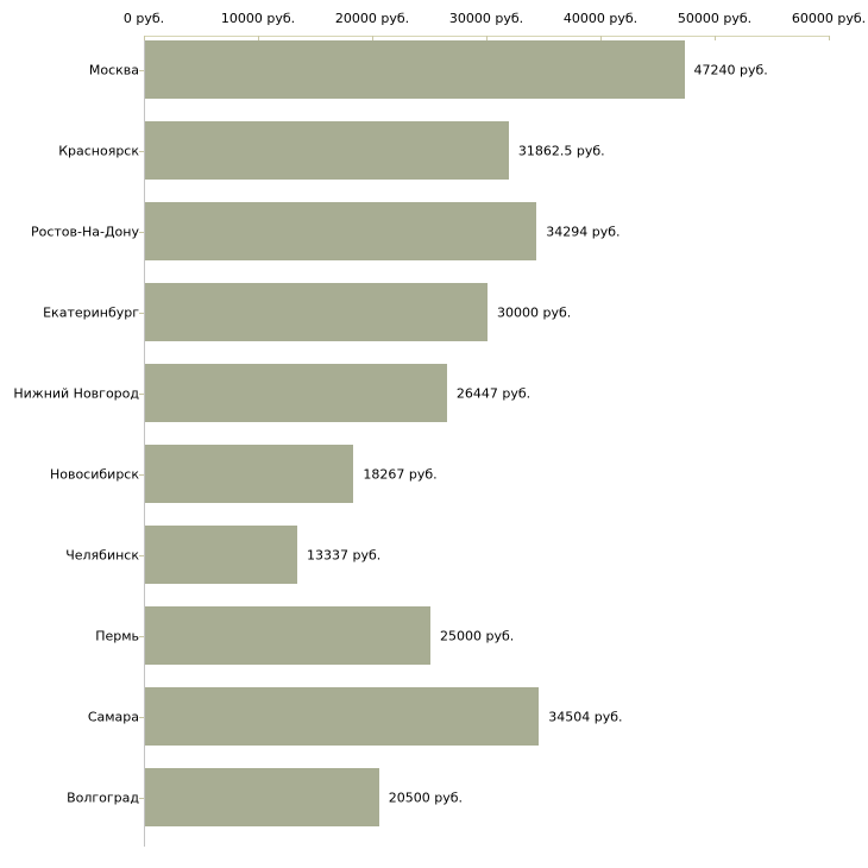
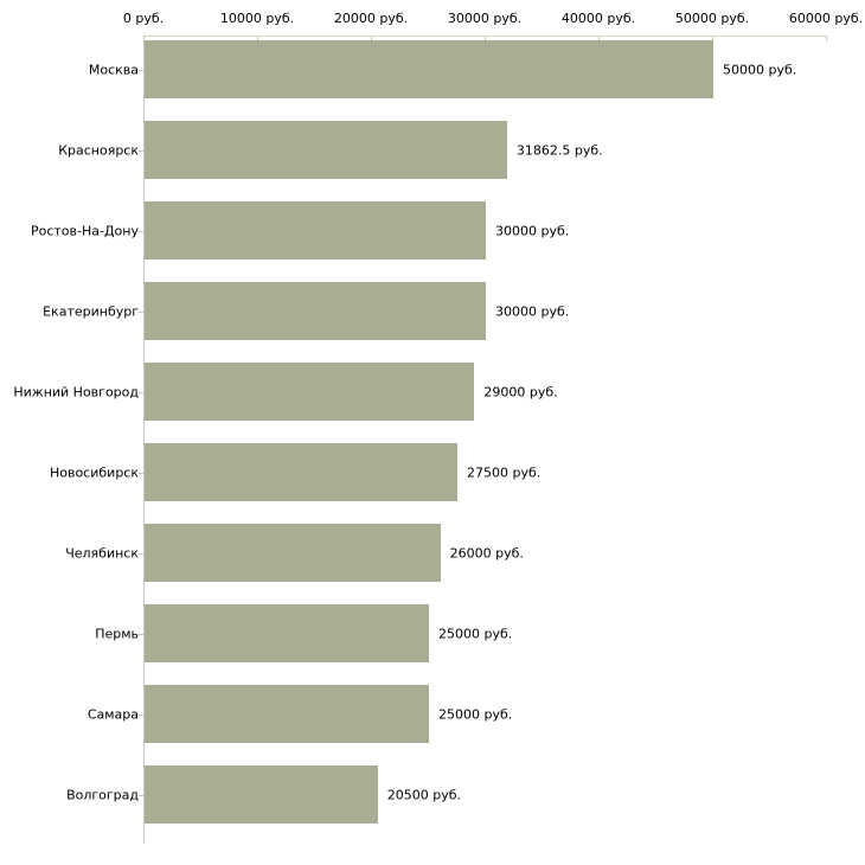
Москва: 47240 -> 50000
Ростов-На-Дону: 34294 -> 30000
Нижний Новгород: 26447 -> 29000
Новосибирск: 18267 -> 27500
Челябинск: 13337 -> 26000
Самара: 34504 -> 25000
